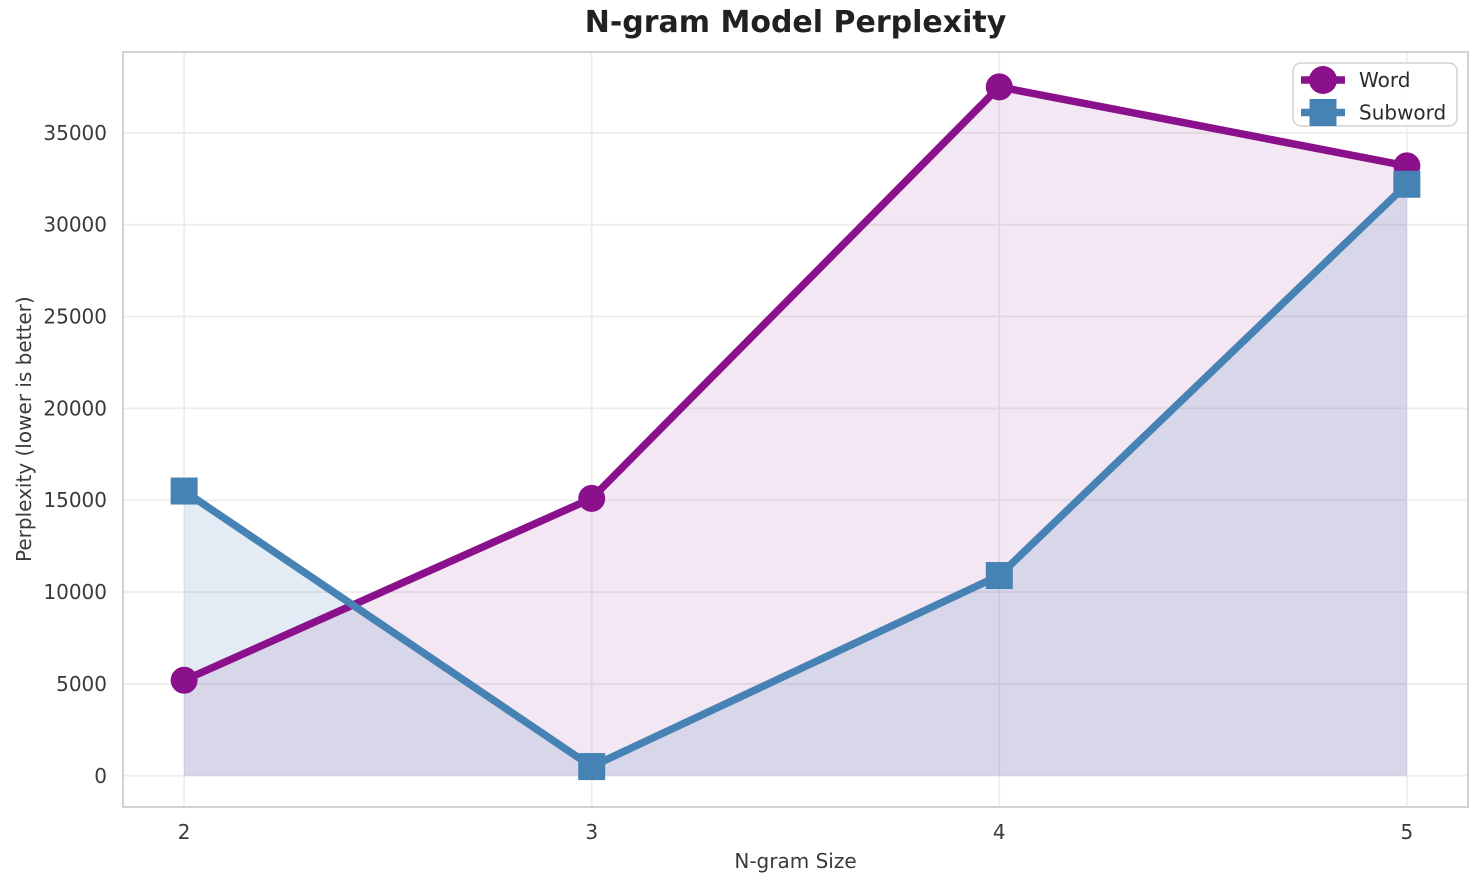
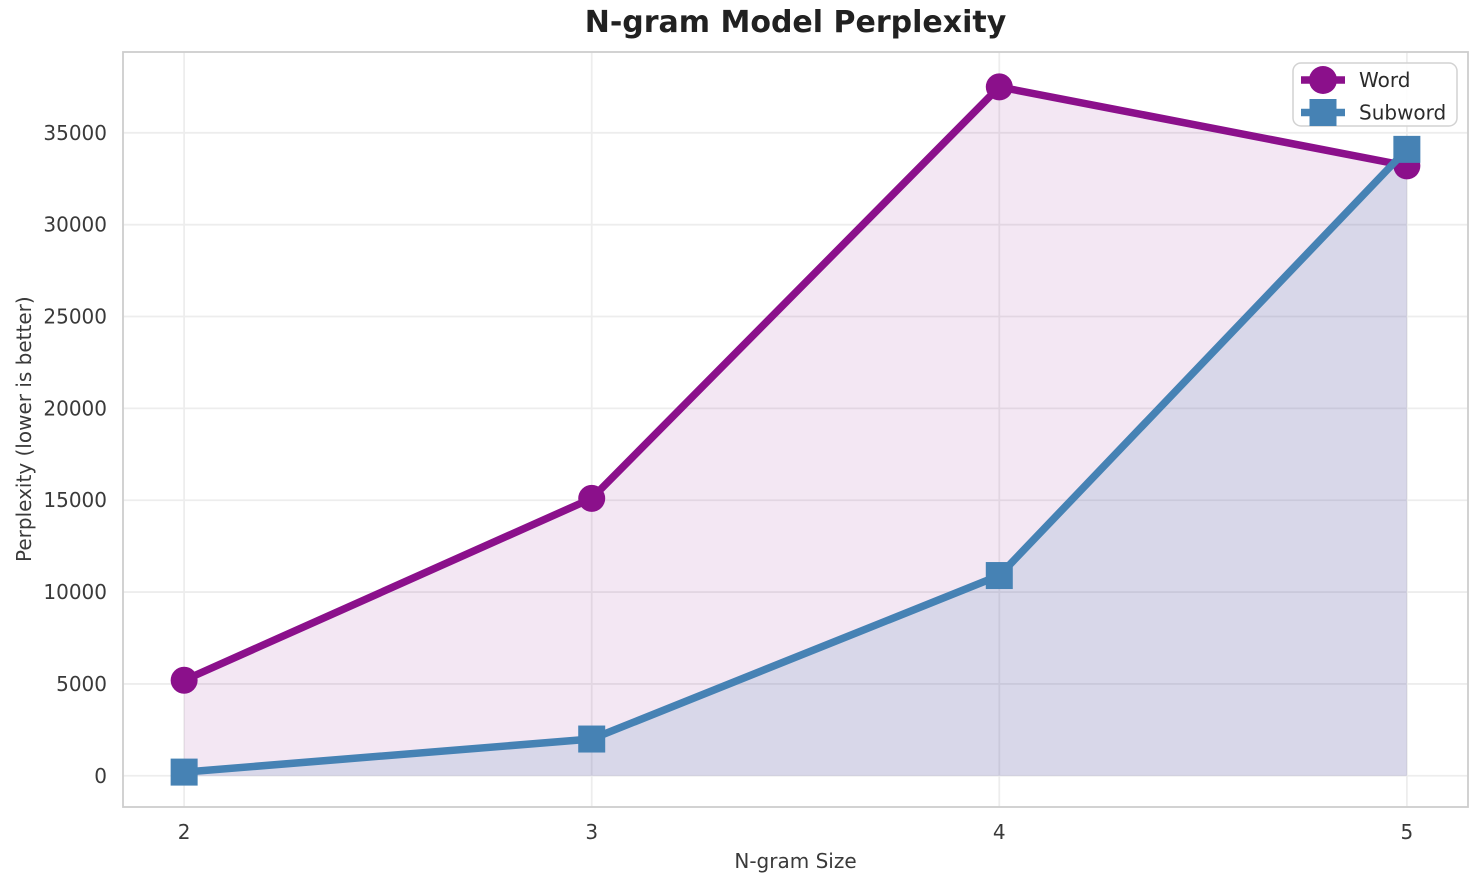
Subword/2: 15500 -> 200
Subword/3: 500 -> 2000
Subword/5: 32200 -> 34100
